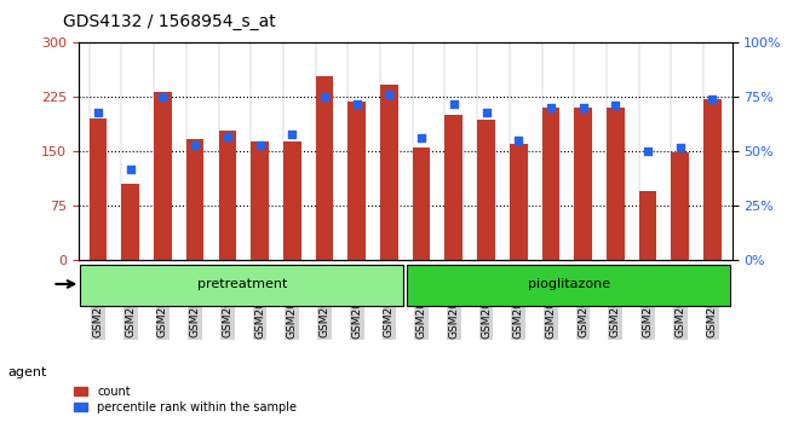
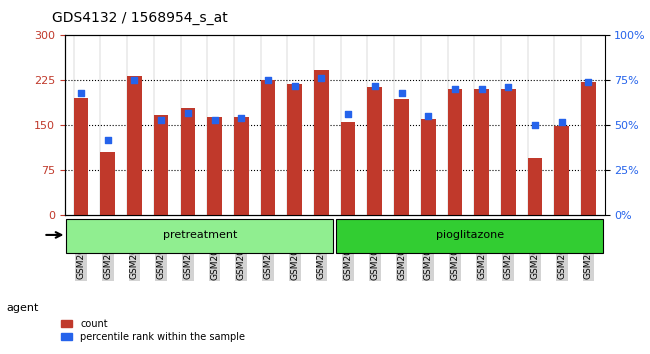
percentile rank within the sample/GSM201831: 58% -> 54%
count/GSM201832: 254 -> 225
count/GSM201836: 200 -> 213
